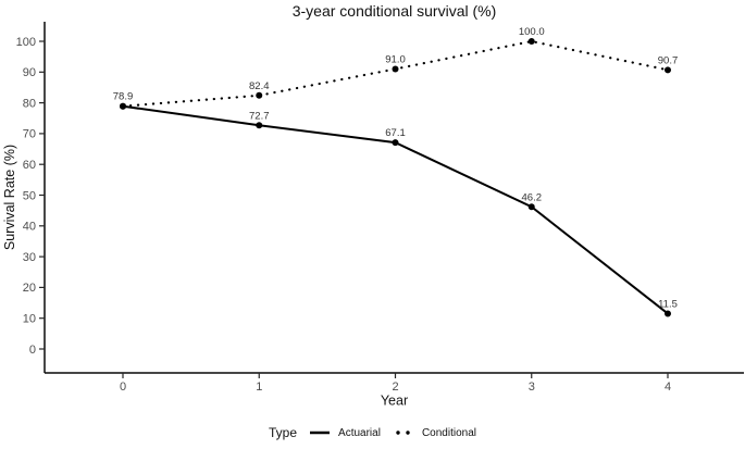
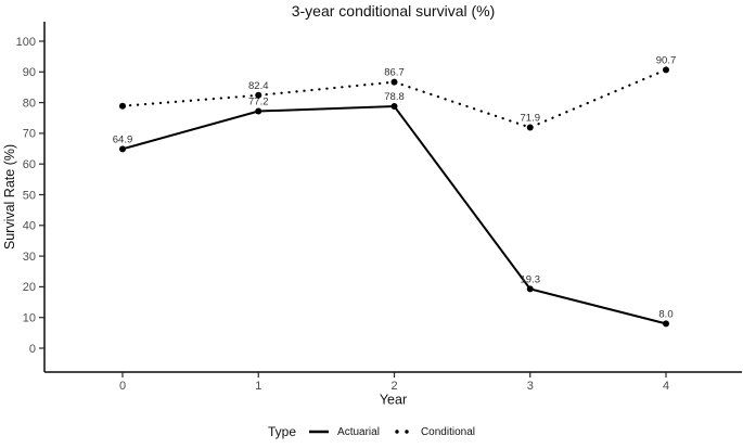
Actuarial/0: 78.9 -> 64.9
Actuarial/1: 72.7 -> 77.2
Actuarial/2: 67.1 -> 78.8
Conditional/2: 91.0 -> 86.7
Actuarial/3: 46.2 -> 19.3
Conditional/3: 100.0 -> 71.9
Actuarial/4: 11.5 -> 8.0
